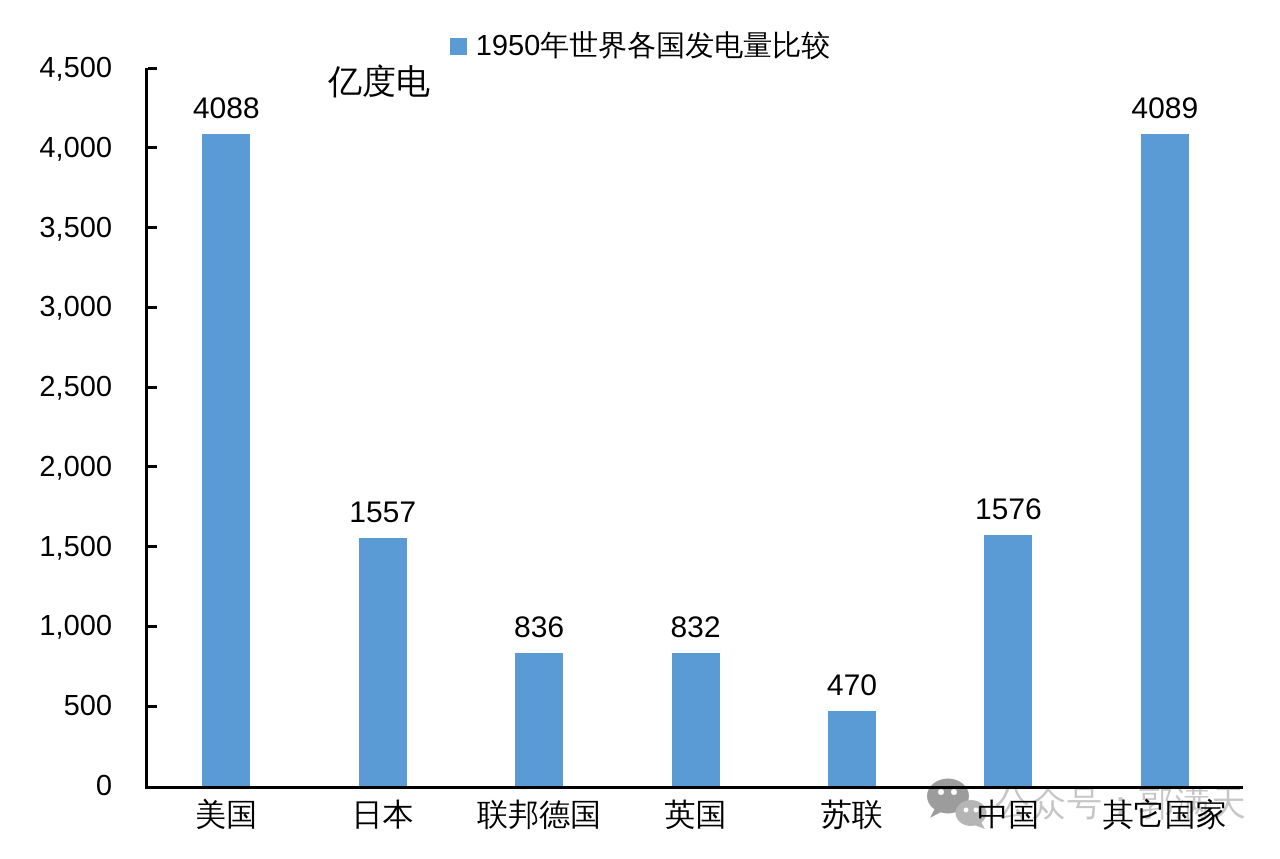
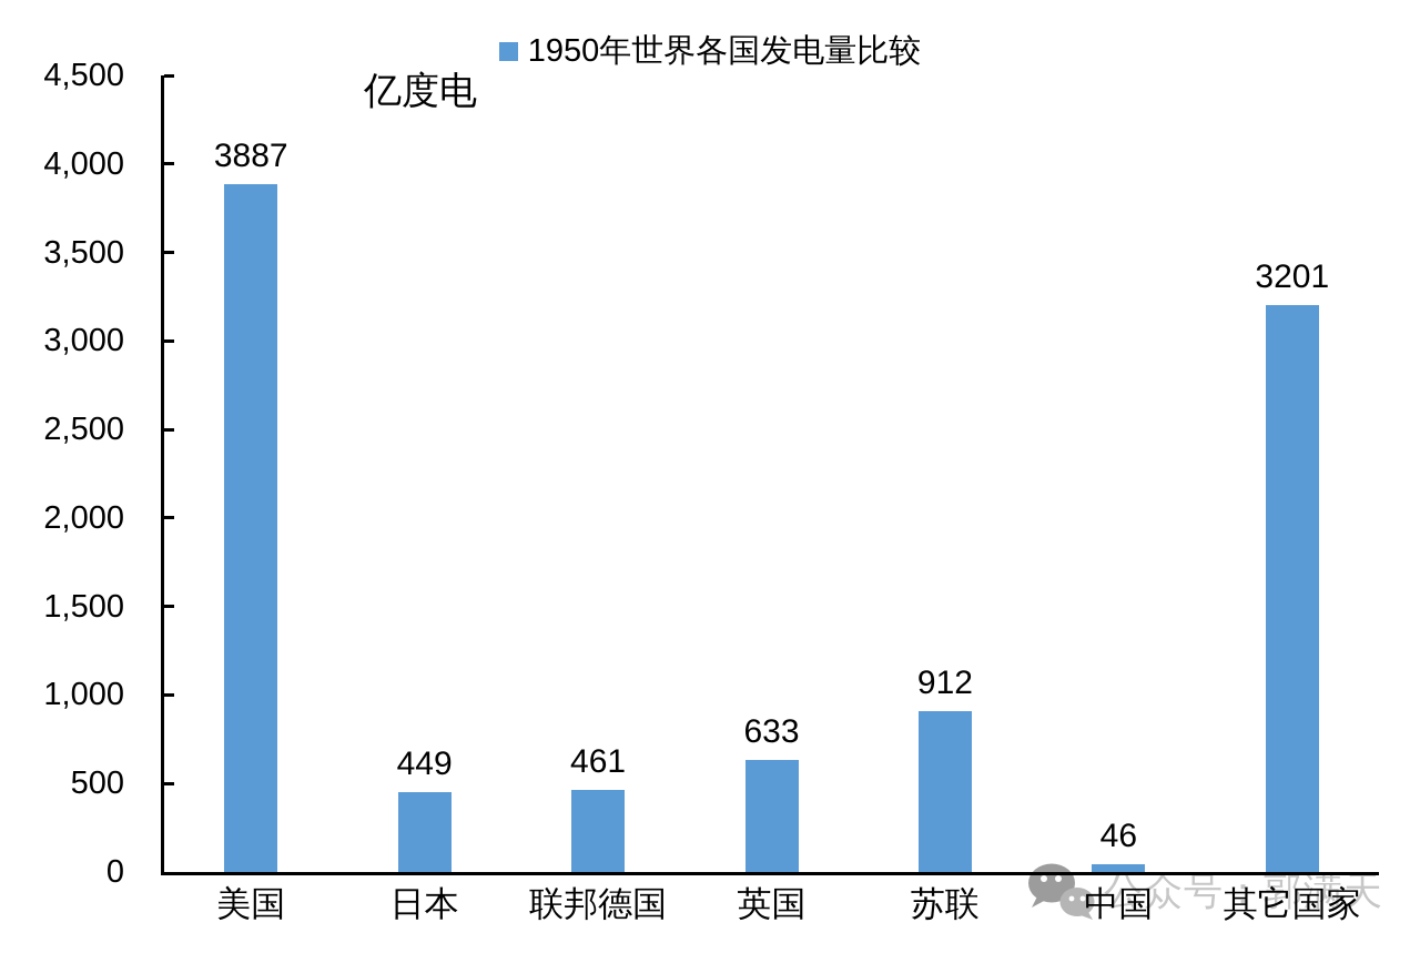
美国: 4088 -> 3887
日本: 1557 -> 449
联邦德国: 836 -> 461
英国: 832 -> 633
苏联: 470 -> 912
中国: 1576 -> 46
其它国家: 4089 -> 3201
